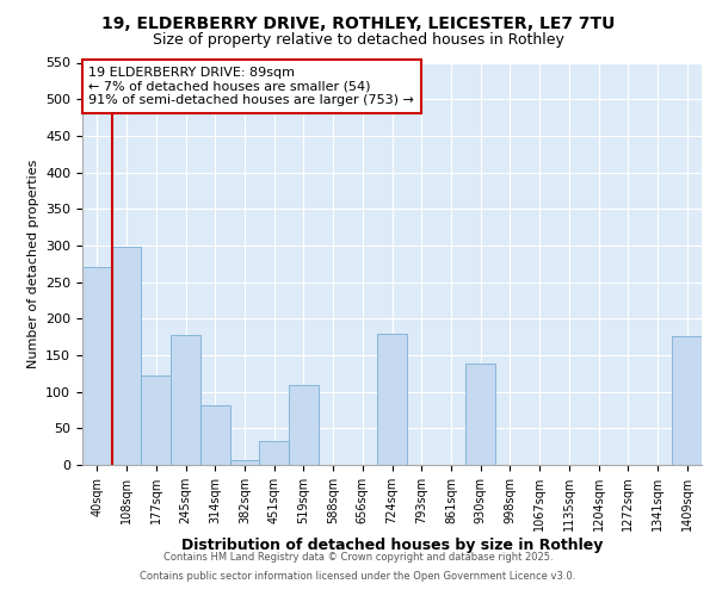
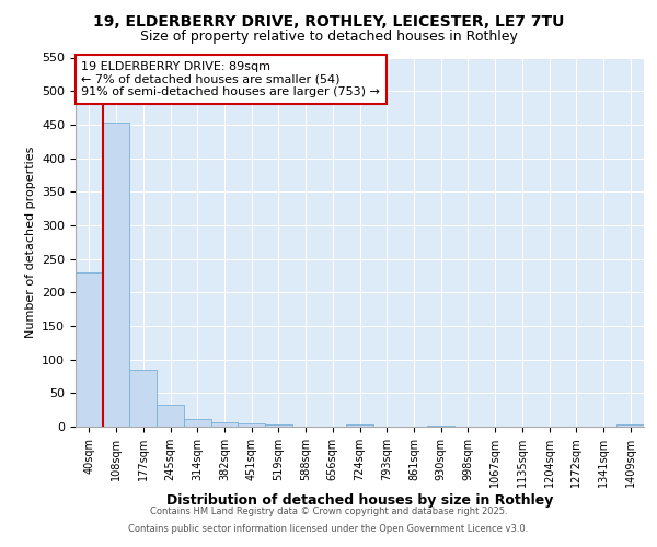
40sqm: 270 -> 230
108sqm: 298 -> 453
177sqm: 122 -> 84
245sqm: 178 -> 32
314sqm: 82 -> 12
451sqm: 32 -> 5
519sqm: 110 -> 4
724sqm: 180 -> 3
930sqm: 138 -> 2
1409sqm: 176 -> 3
